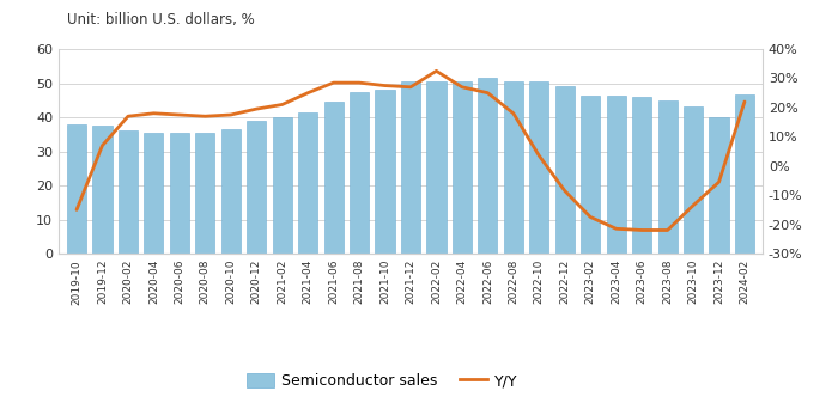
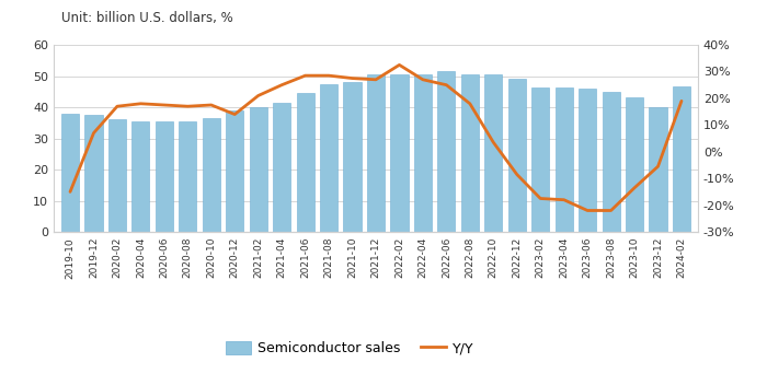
Y/Y/2020-12: 19.5% -> 14.0%
Y/Y/2023-04: -21.5% -> -18.0%
Y/Y/2024-02: 22.0% -> 19.0%
